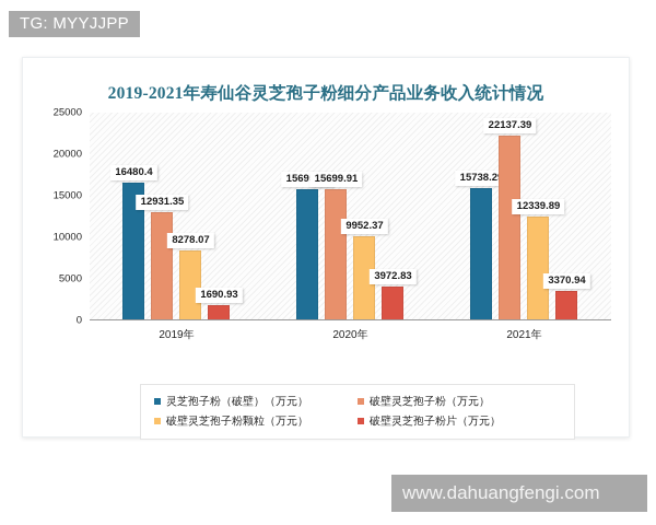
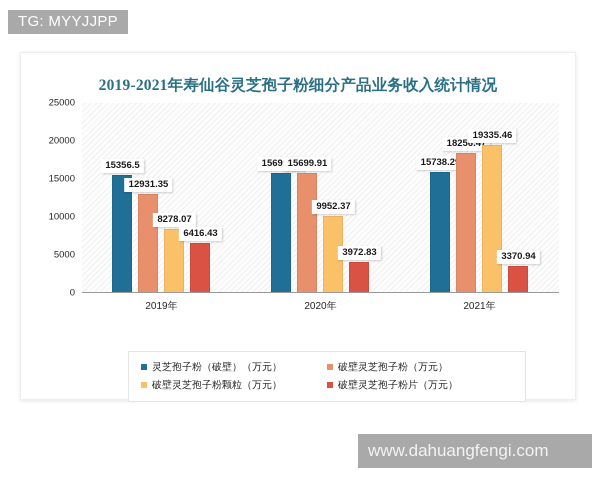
灵芝孢子粉（破壁）（万元）/2019年: 16480.4 -> 15356.5
破壁灵芝孢子粉片（万元）/2019年: 1690.93 -> 6416.43
破壁灵芝孢子粉（万元）/2021年: 22137.39 -> 18256.47
破壁灵芝孢子粉颗粒（万元）/2021年: 12339.89 -> 19335.46
